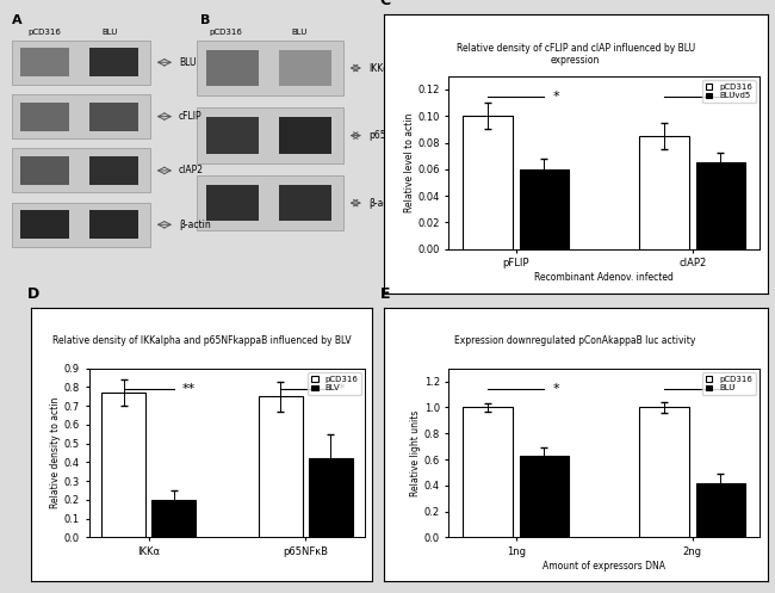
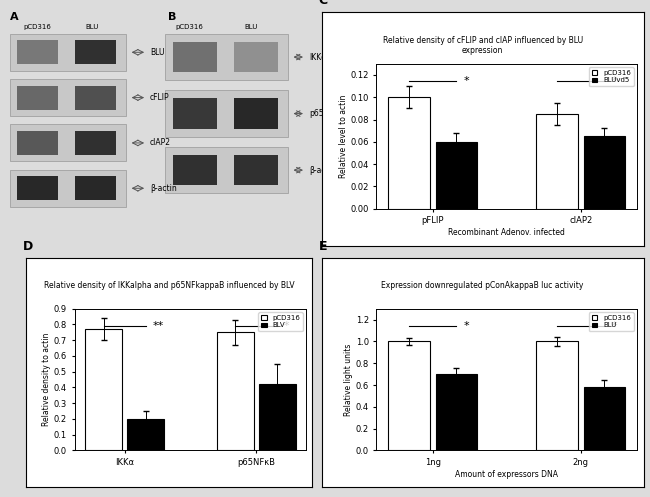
BLU/1ng: 0.63 -> 0.70
BLU/2ng: 0.42 -> 0.58
